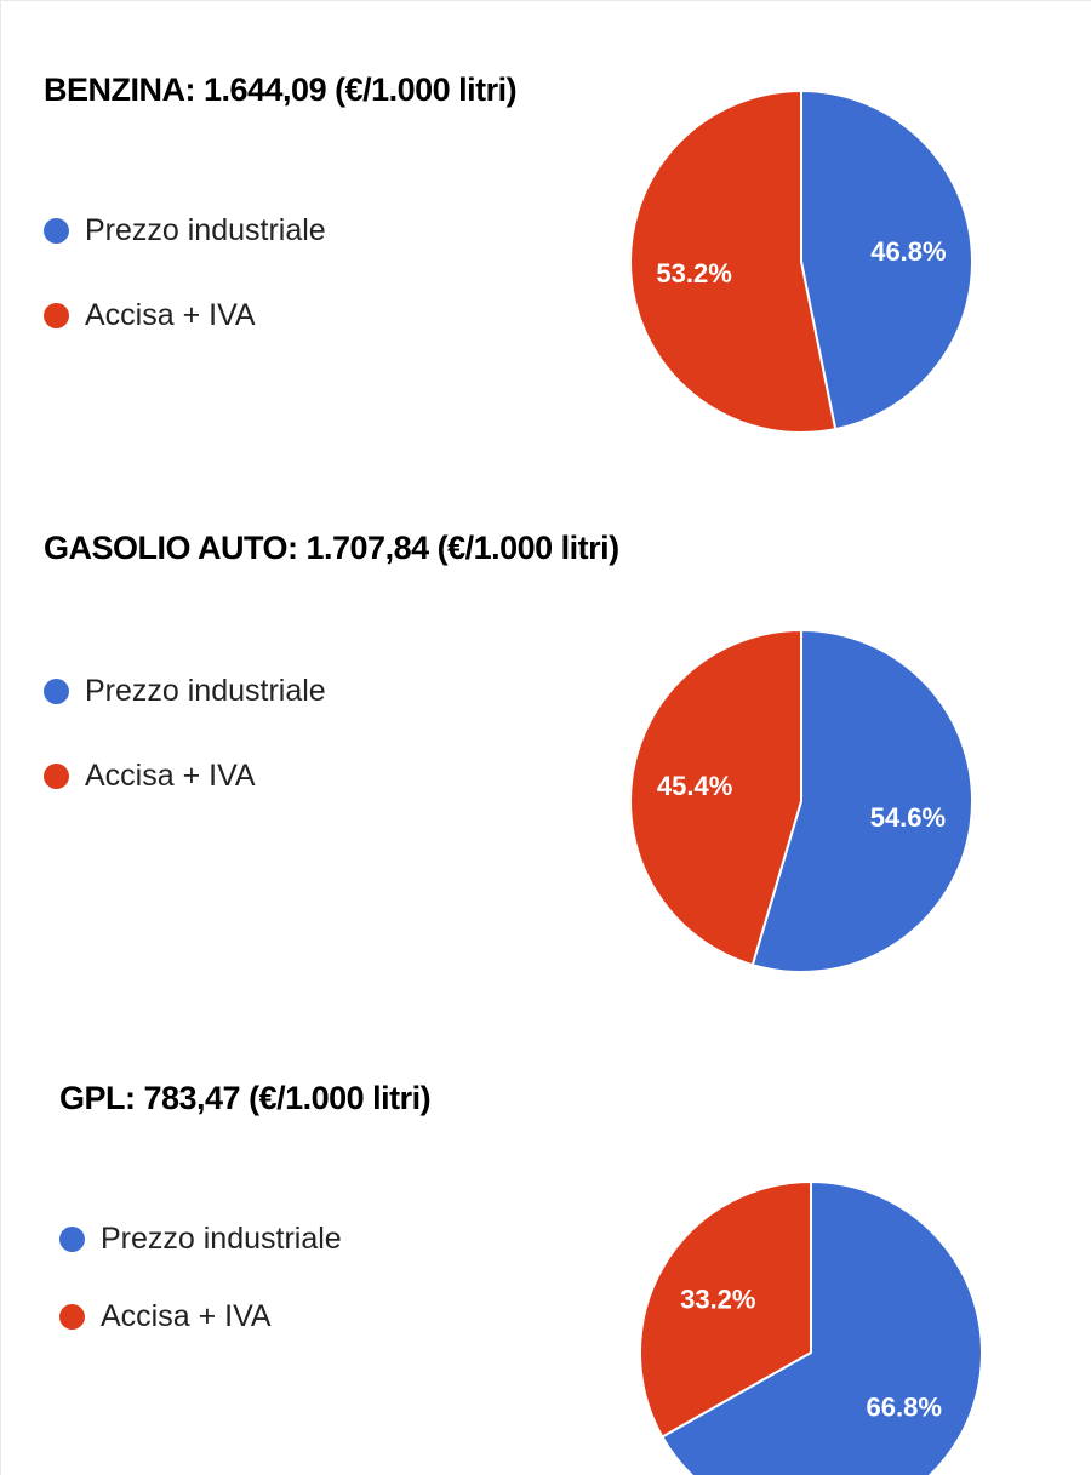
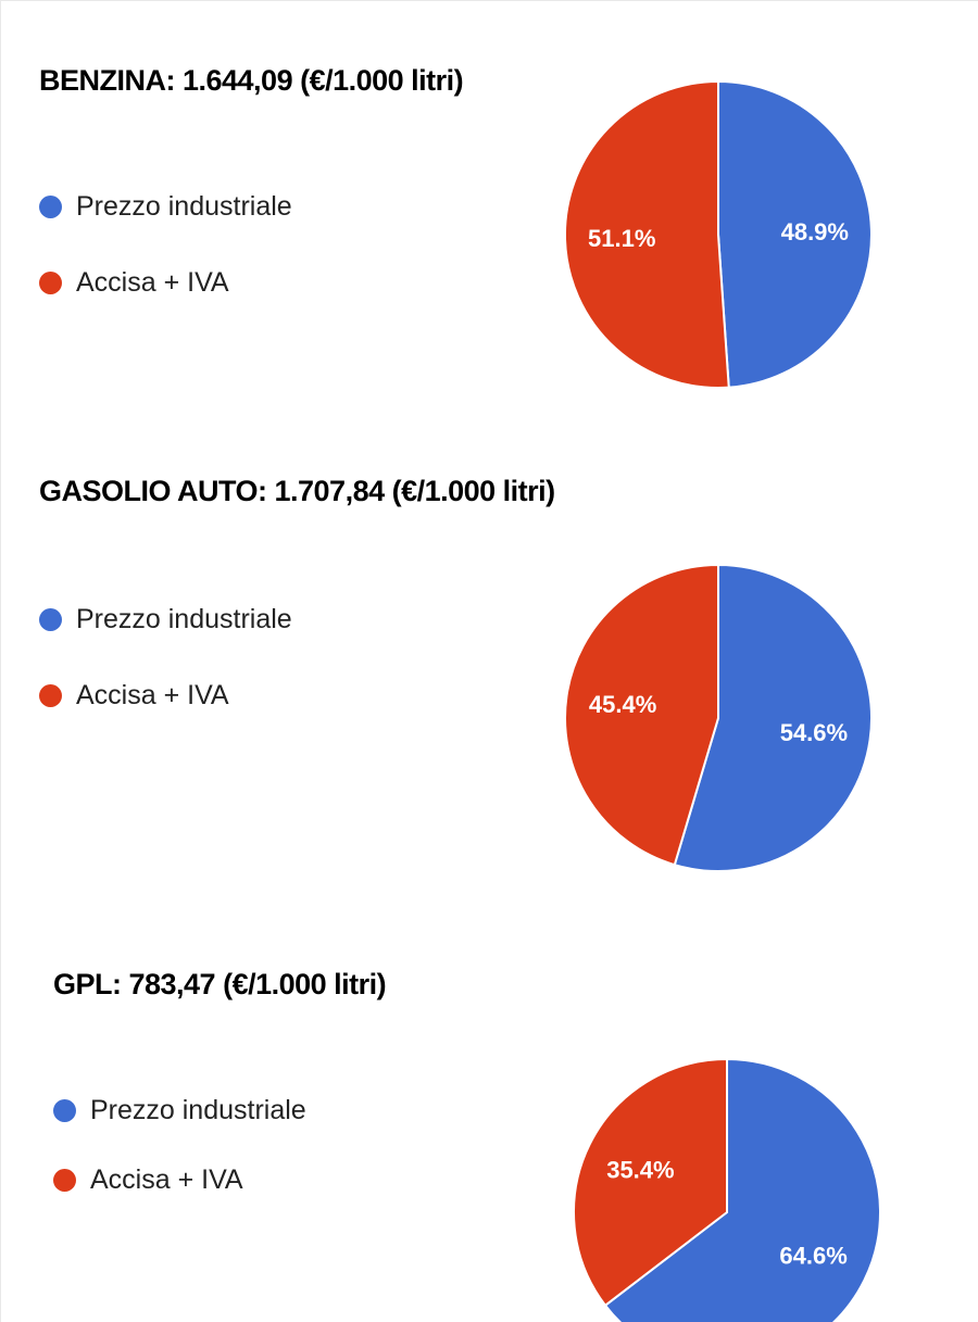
BENZINA: 1.644,09 (€/1.000 litri)/Prezzo industriale: 46.8% -> 48.9%
BENZINA: 1.644,09 (€/1.000 litri)/Accisa + IVA: 53.2% -> 51.1%
GPL: 783,47 (€/1.000 litri)/Prezzo industriale: 66.8% -> 64.6%
GPL: 783,47 (€/1.000 litri)/Accisa + IVA: 33.2% -> 35.4%
